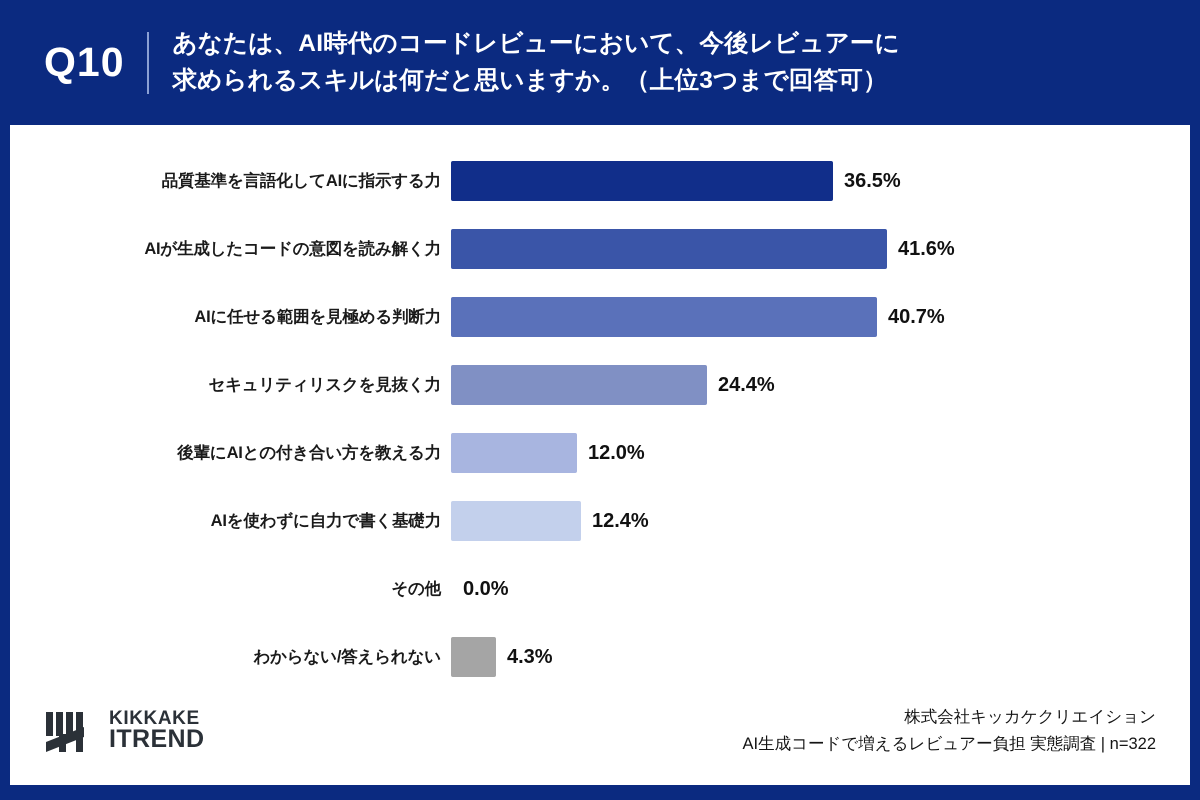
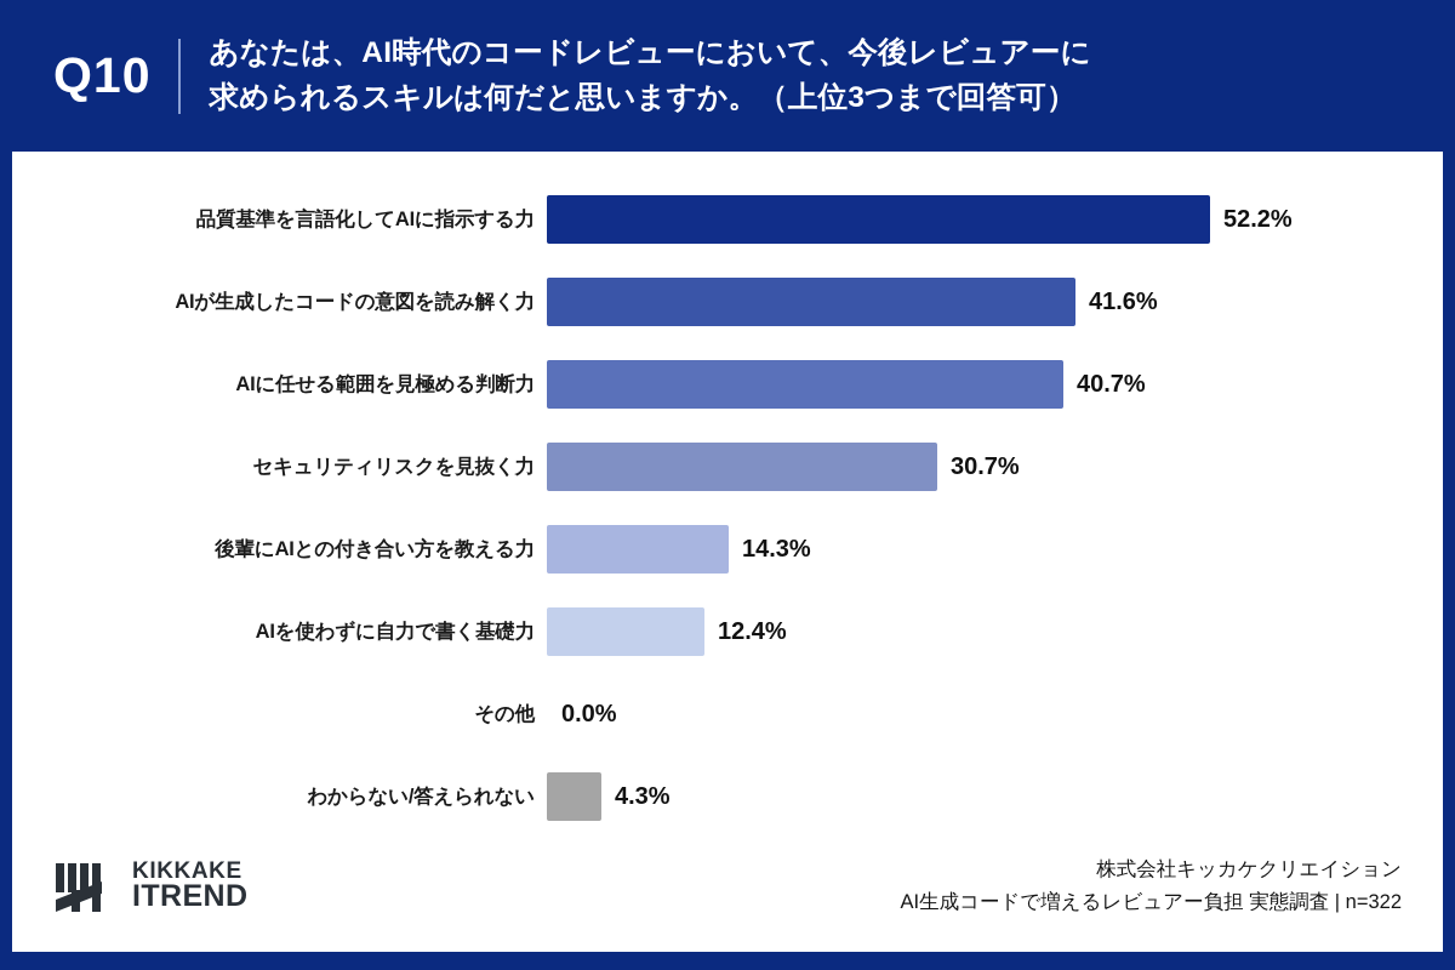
品質基準を言語化してAIに指示する力: 36.5% -> 52.2%
セキュリティリスクを見抜く力: 24.4% -> 30.7%
後輩にAIとの付き合い方を教える力: 12.0% -> 14.3%
